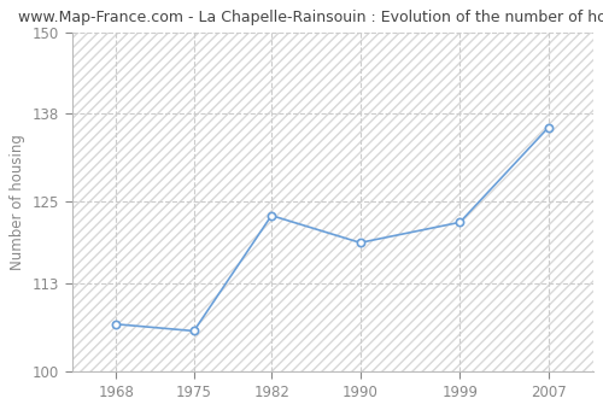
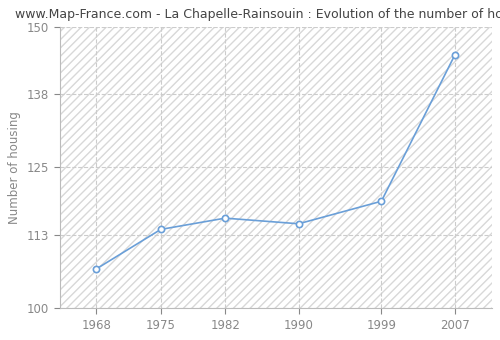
1975: 106 -> 114
1982: 123 -> 116
1990: 119 -> 115
1999: 122 -> 119
2007: 136 -> 145
